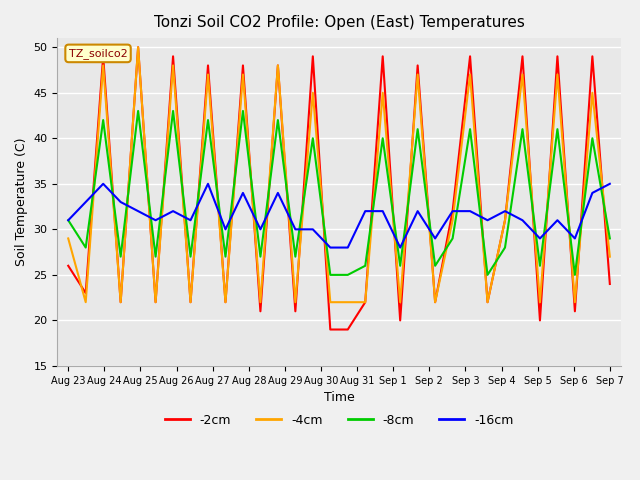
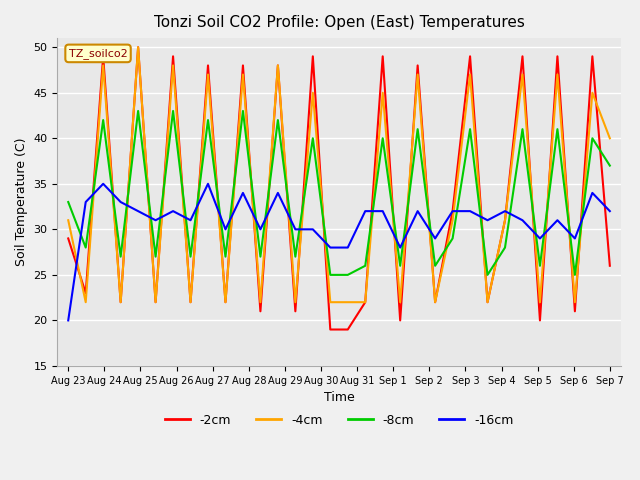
-2cm/Aug 23: 26 -> 29
-4cm/Aug 23: 29 -> 31
-8cm/Aug 23: 31 -> 33
-16cm/Aug 23: 31 -> 20
-2cm/Sep 7: 24 -> 26
-4cm/Sep 7: 27 -> 40
-8cm/Sep 7: 29 -> 37
-16cm/Sep 7: 35 -> 32
